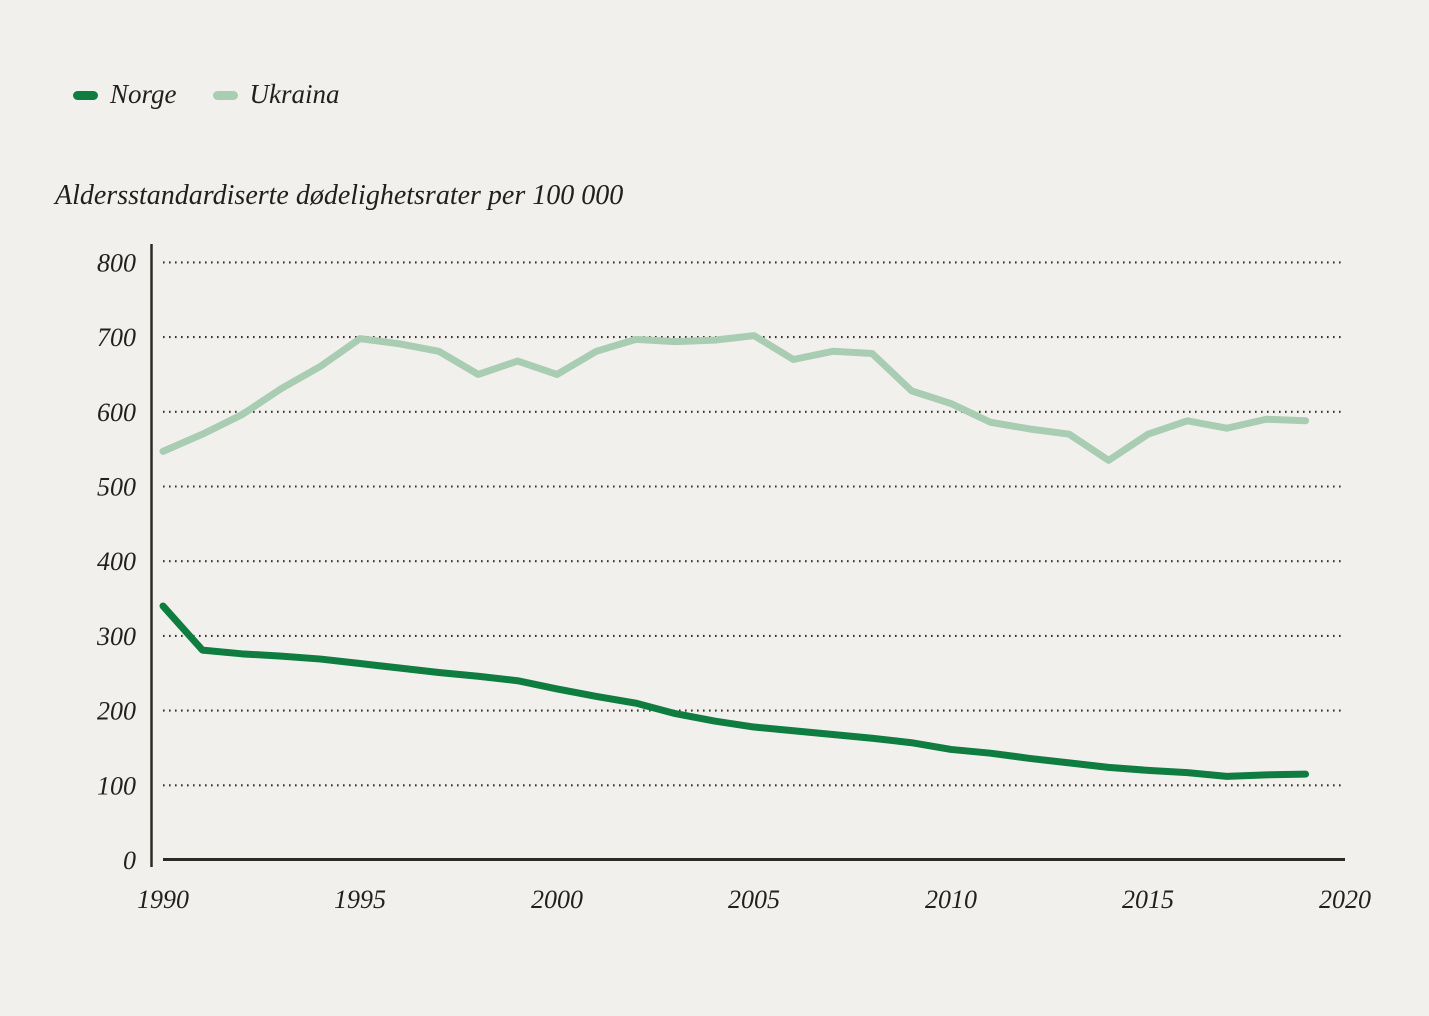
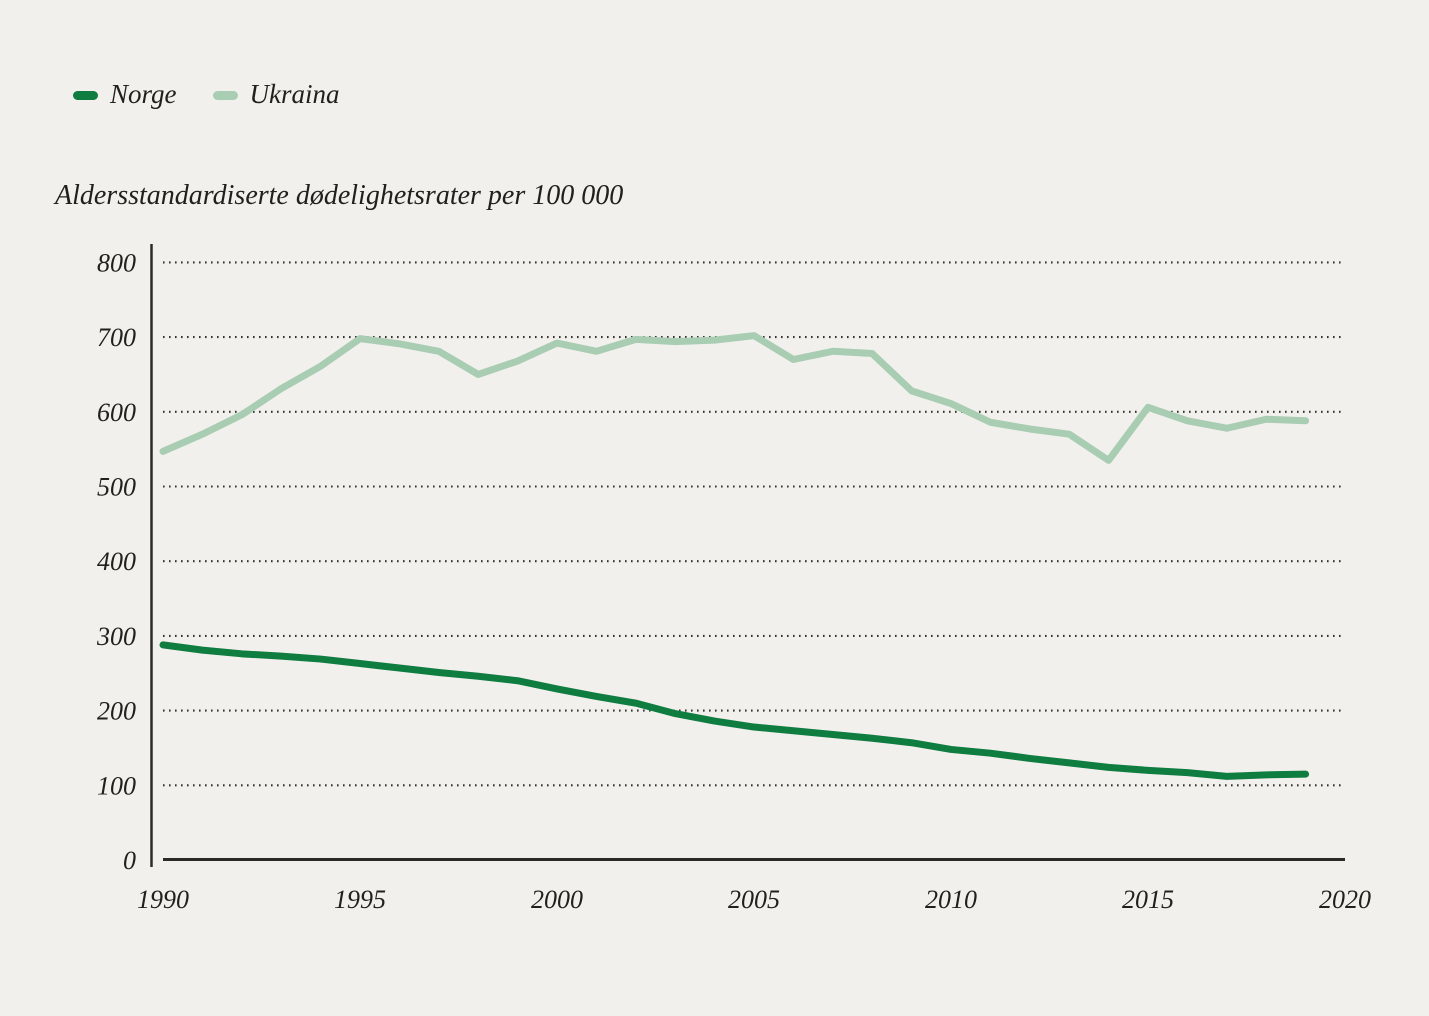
Norge/1990: 340 -> 290
Ukraina/2000: 650 -> 690
Ukraina/2015: 570 -> 610
